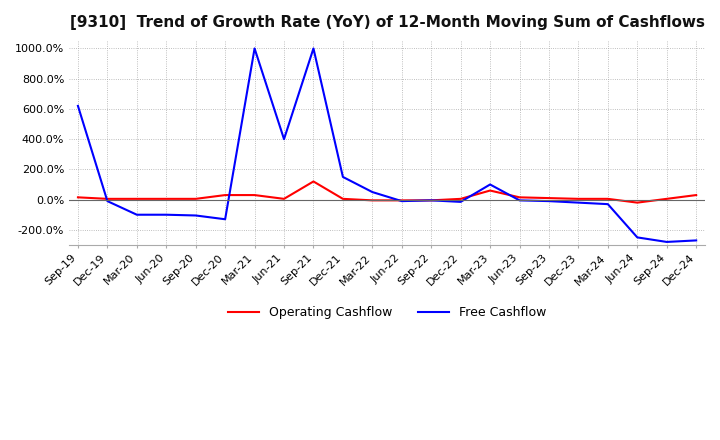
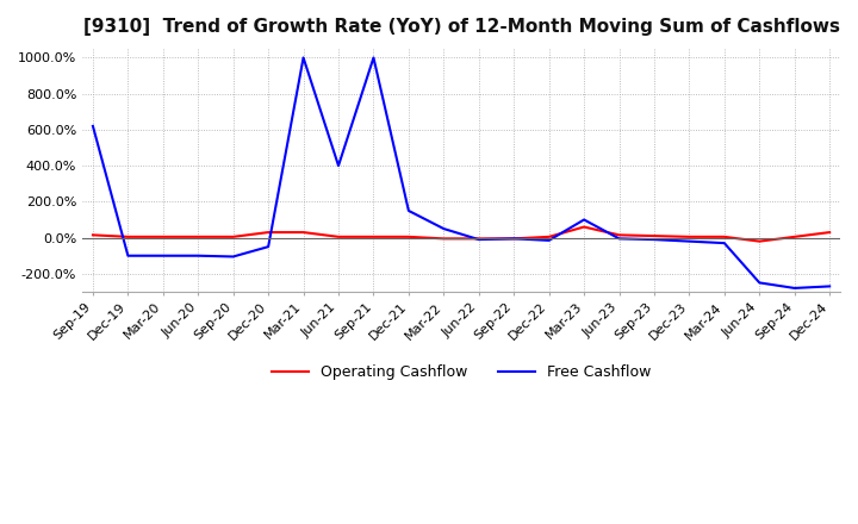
Free Cashflow/Dec-19: -10% -> -100%
Free Cashflow/Dec-20: -130% -> -50%
Operating Cashflow/Sep-21: 120% -> 0%
